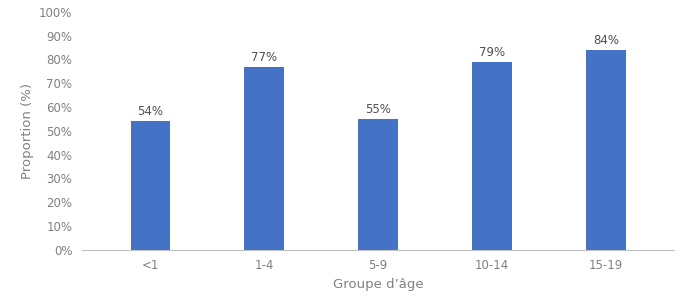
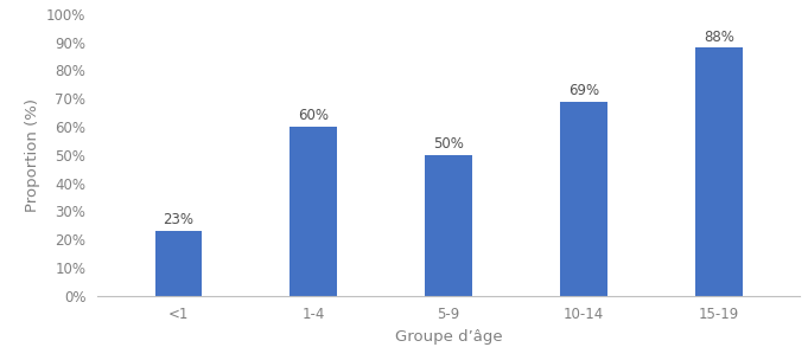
<1: 54% -> 23%
1-4: 77% -> 60%
5-9: 55% -> 50%
10-14: 79% -> 69%
15-19: 84% -> 88%
